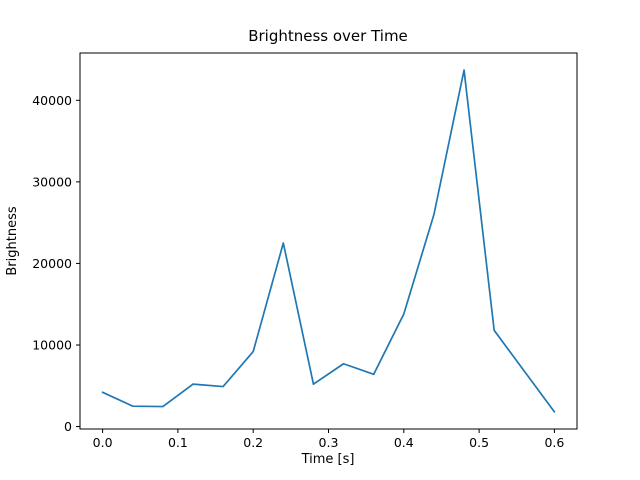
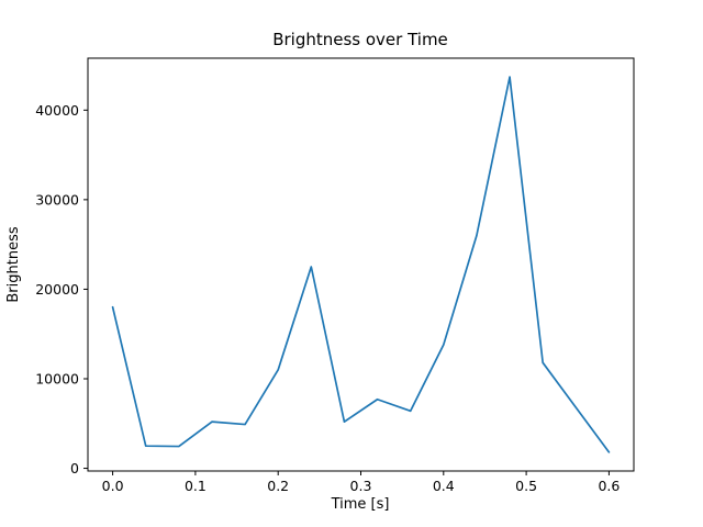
0.0: 4000 -> 18000
0.2: 9000 -> 11000
